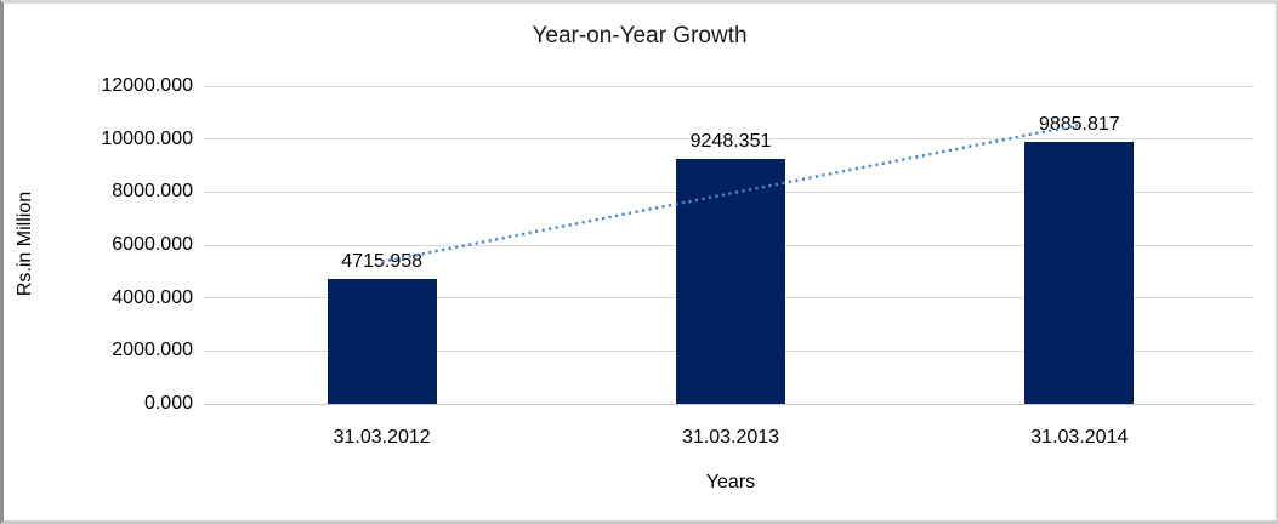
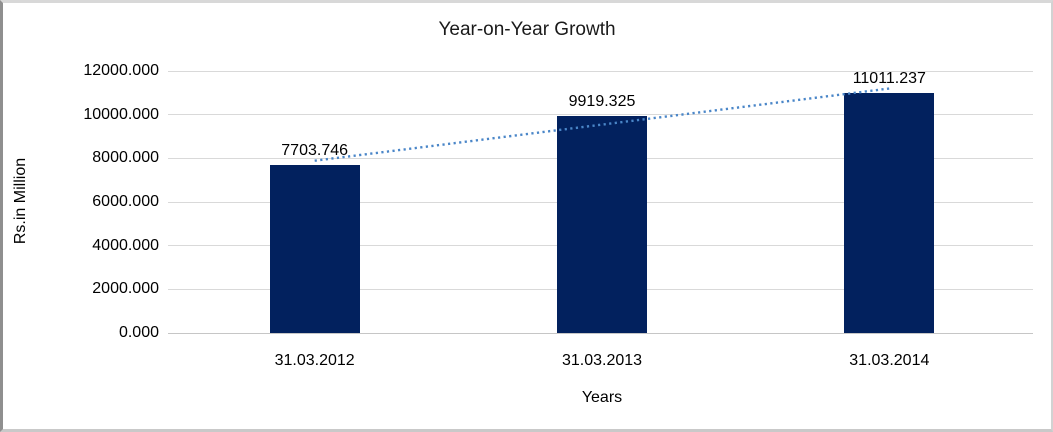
31.03.2012: 4715.958 -> 7703.746
31.03.2013: 9248.351 -> 9919.325
31.03.2014: 9885.817 -> 11011.237
